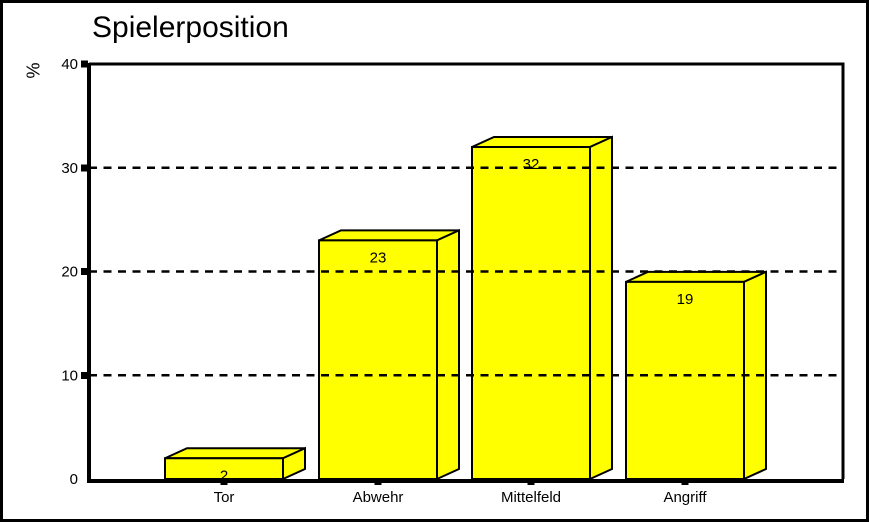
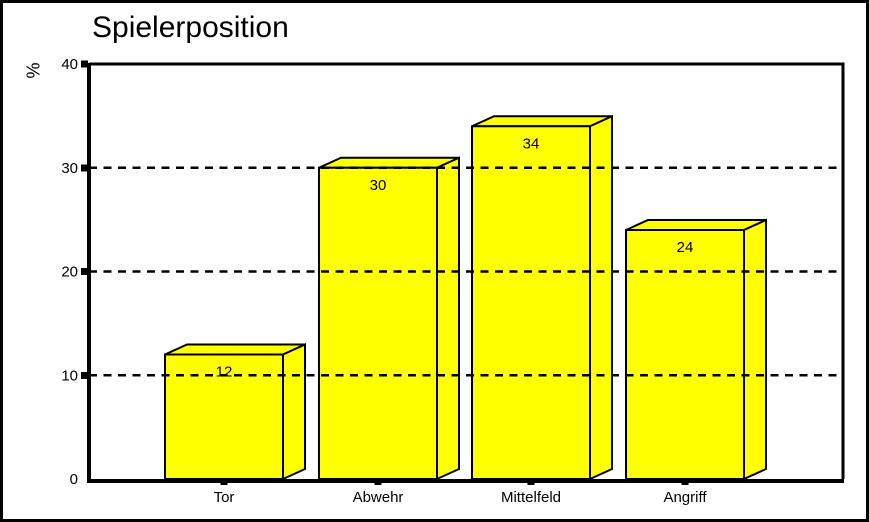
Tor: 2 -> 12
Abwehr: 23 -> 30
Mittelfeld: 32 -> 34
Angriff: 19 -> 24
